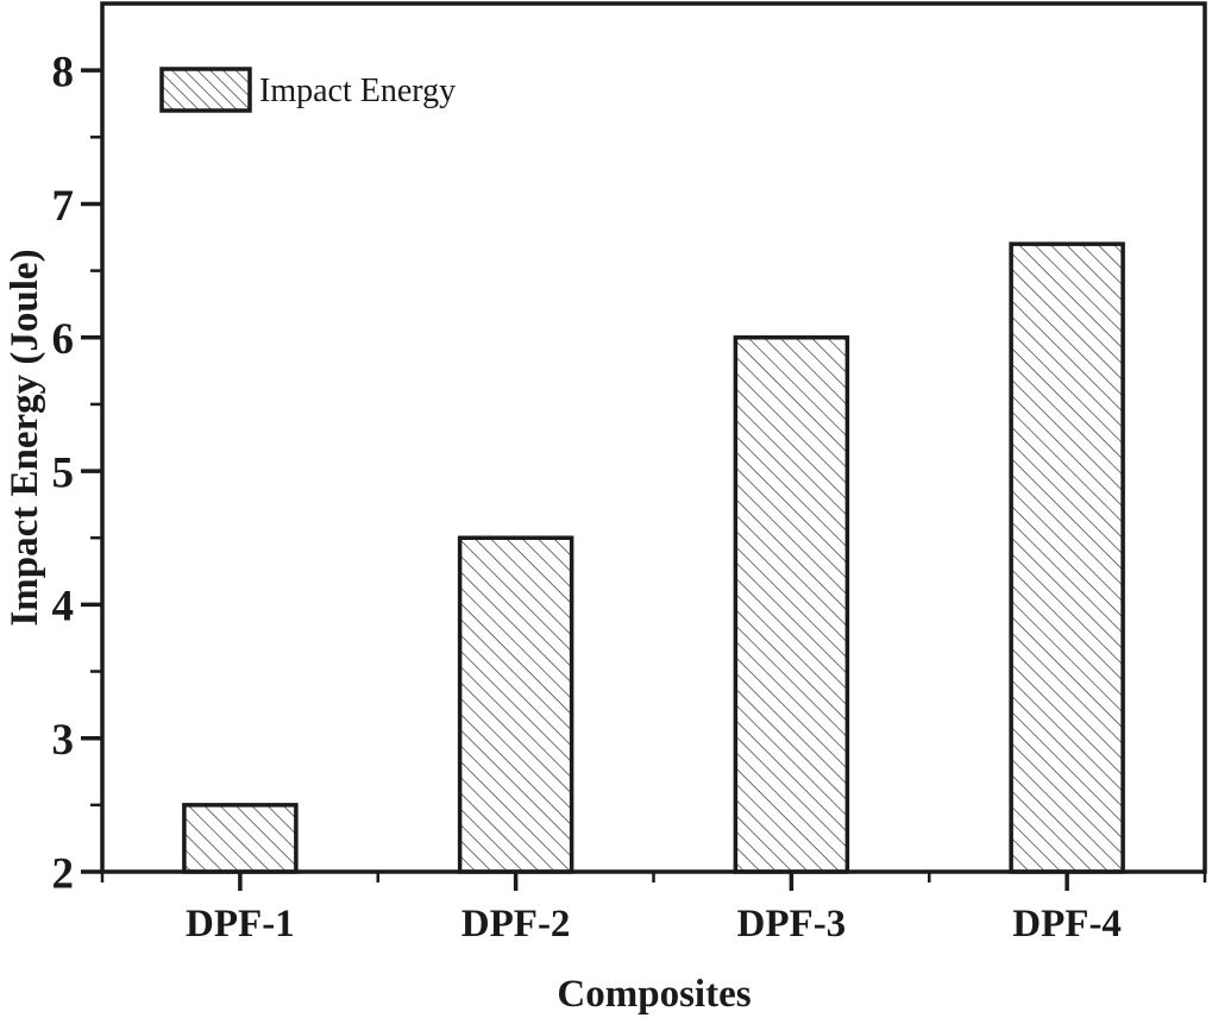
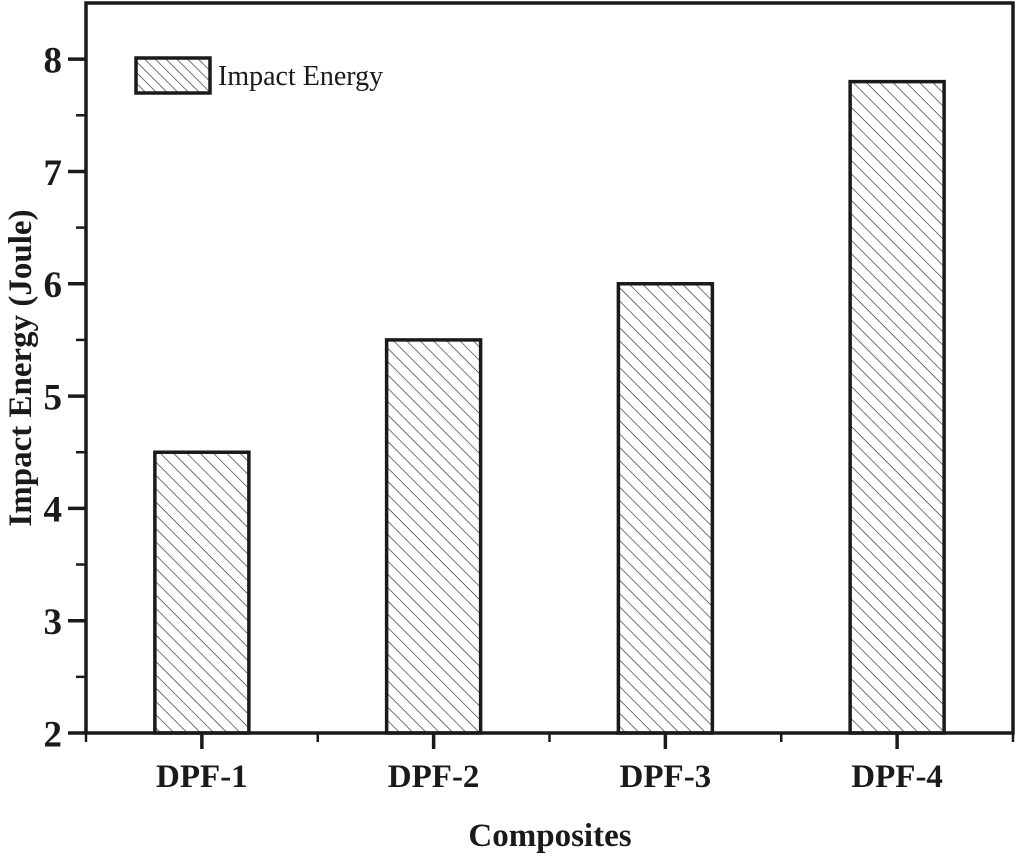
DPF-1: 2.5 -> 4.5
DPF-2: 4.5 -> 5.5
DPF-4: 6.7 -> 7.8
